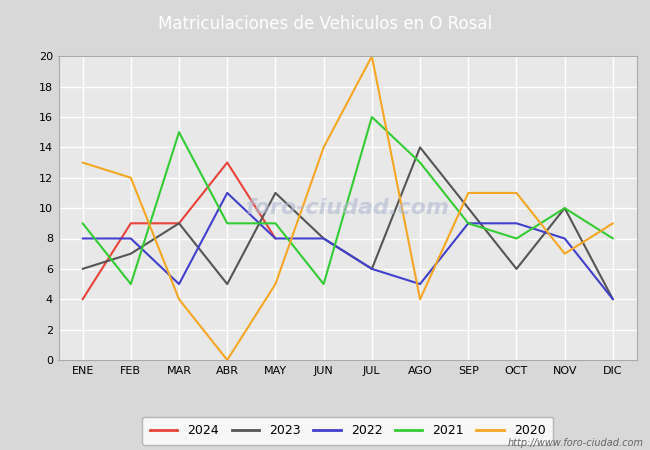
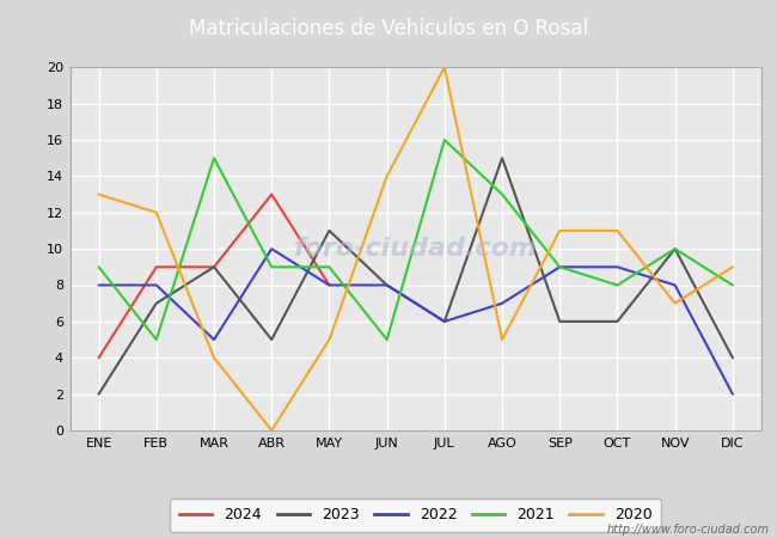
2023/ENE: 6 -> 2
2022/ABR: 11 -> 10
2023/AGO: 14 -> 15
2022/AGO: 5 -> 7
2020/AGO: 4 -> 5
2023/SEP: 10 -> 6
2022/DIC: 4 -> 2
